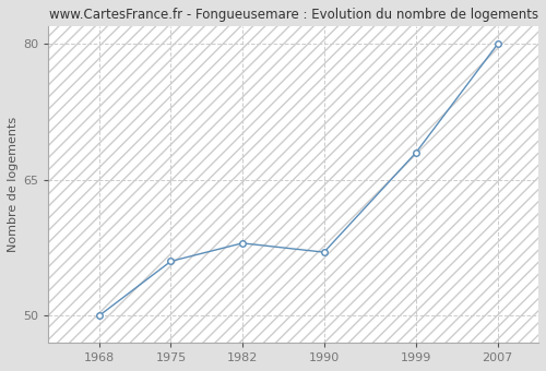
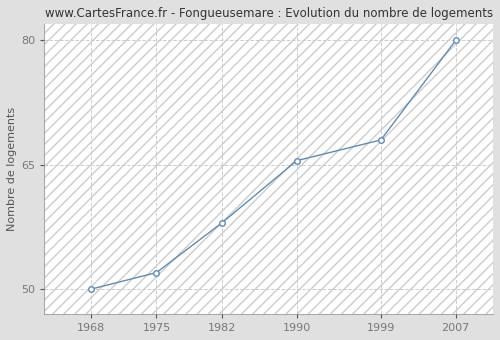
1975: 56.0 -> 52.0
1990: 57.0 -> 65.5
